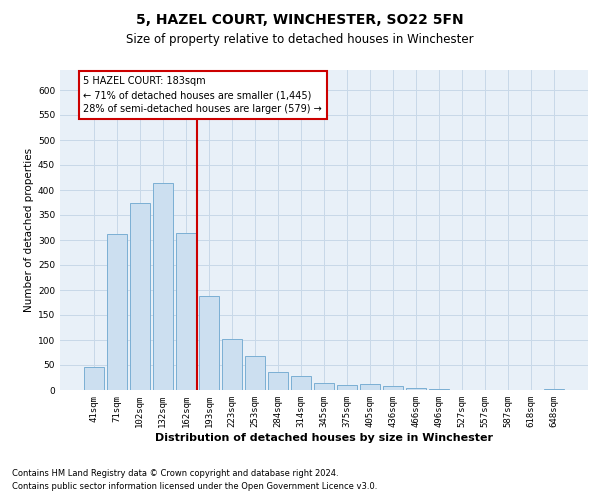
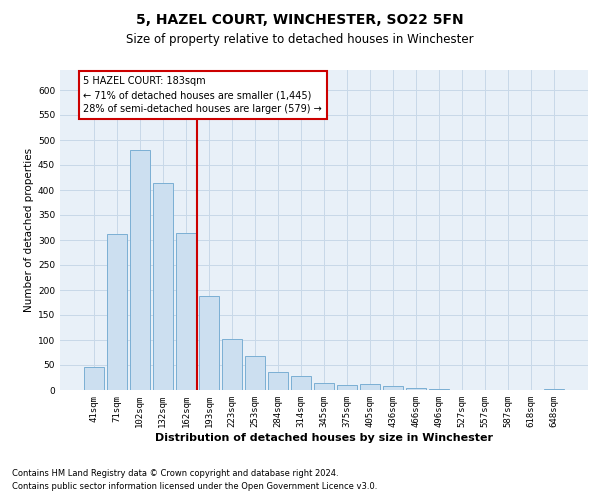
102sqm: 374 -> 480
